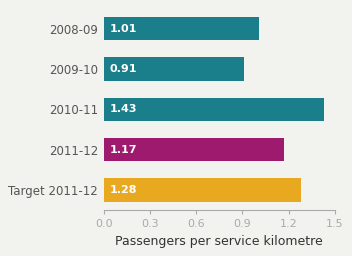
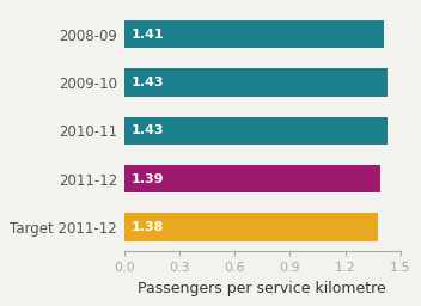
2008-09: 1.01 -> 1.41
2009-10: 0.91 -> 1.43
2011-12: 1.17 -> 1.39
Target 2011-12: 1.28 -> 1.38
